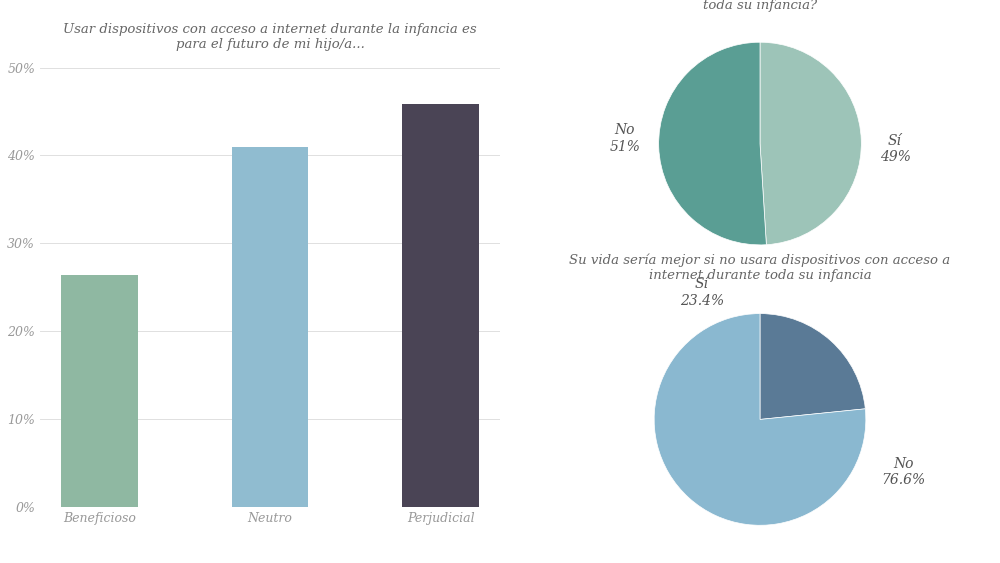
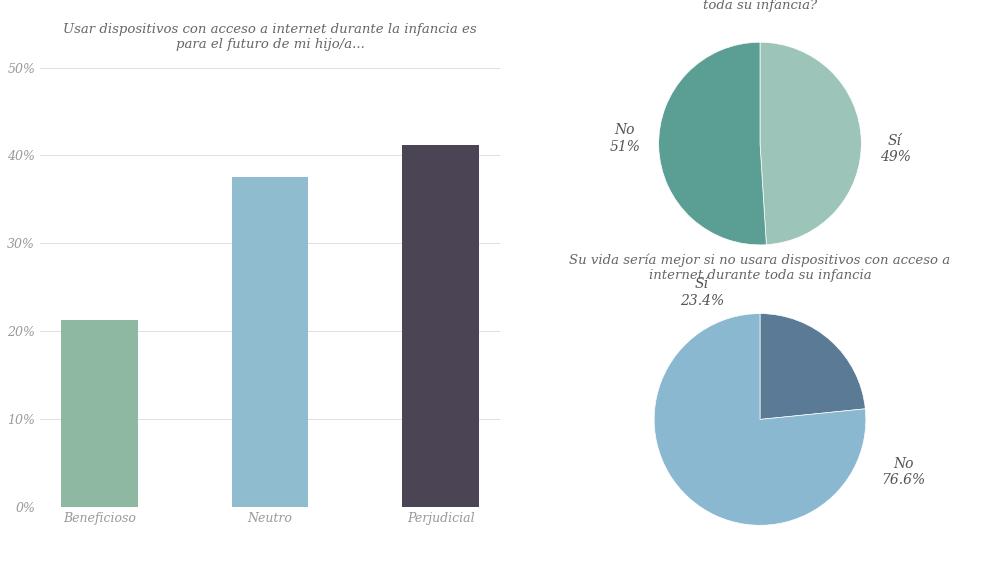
Beneficioso: 26.4% -> 21.3%
Neutro: 41.0% -> 37.5%
Perjudicial: 45.8% -> 41.2%
